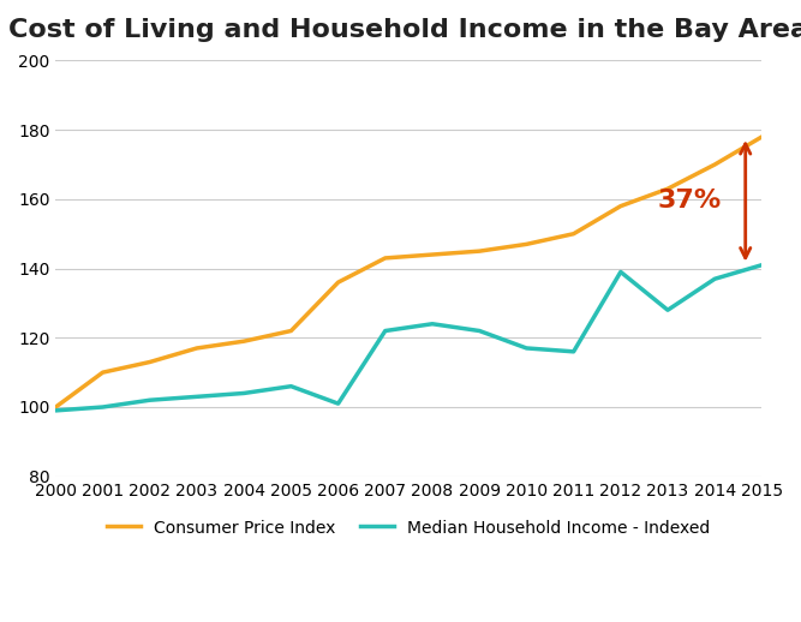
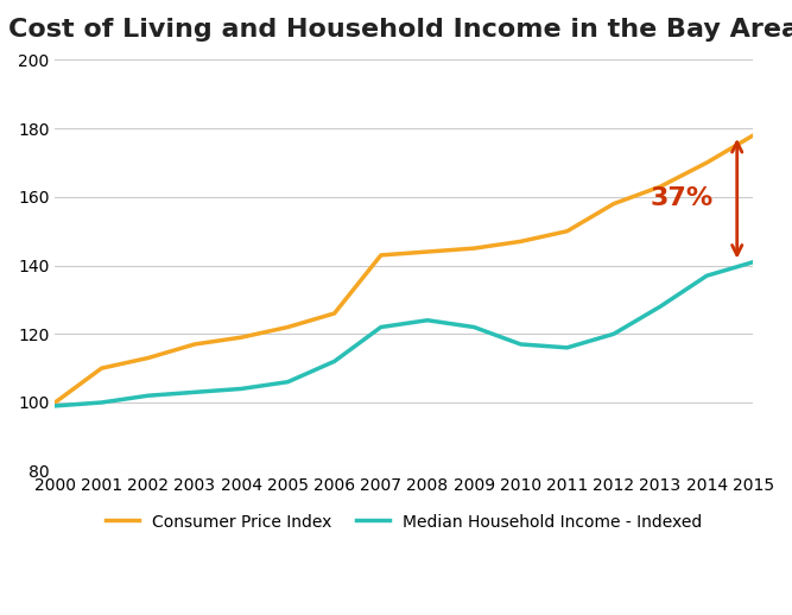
Consumer Price Index/2006: 136 -> 126
Median Household Income - Indexed/2006: 101 -> 112
Median Household Income - Indexed/2012: 139 -> 120
